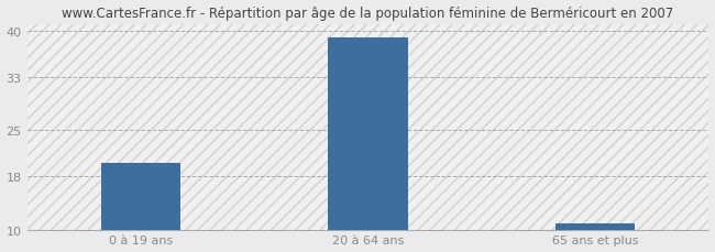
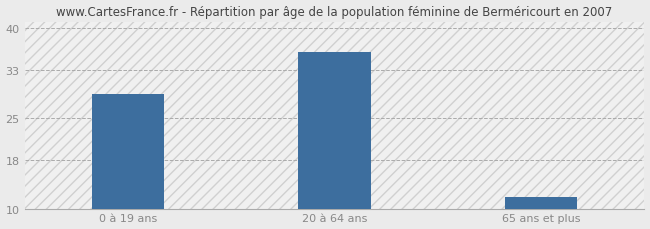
0 à 19 ans: 20 -> 29
20 à 64 ans: 39 -> 36
65 ans et plus: 11 -> 12
